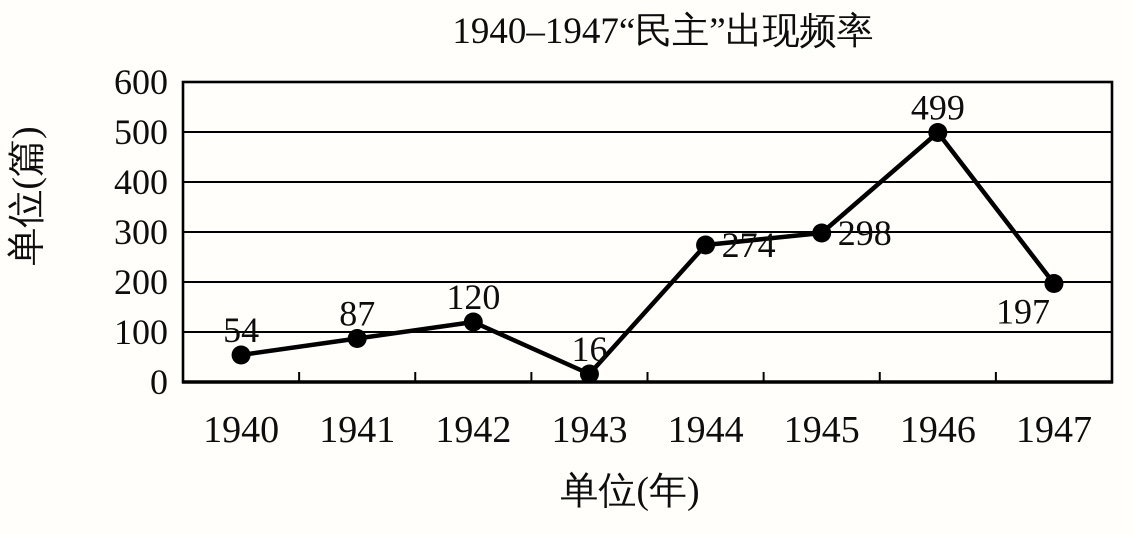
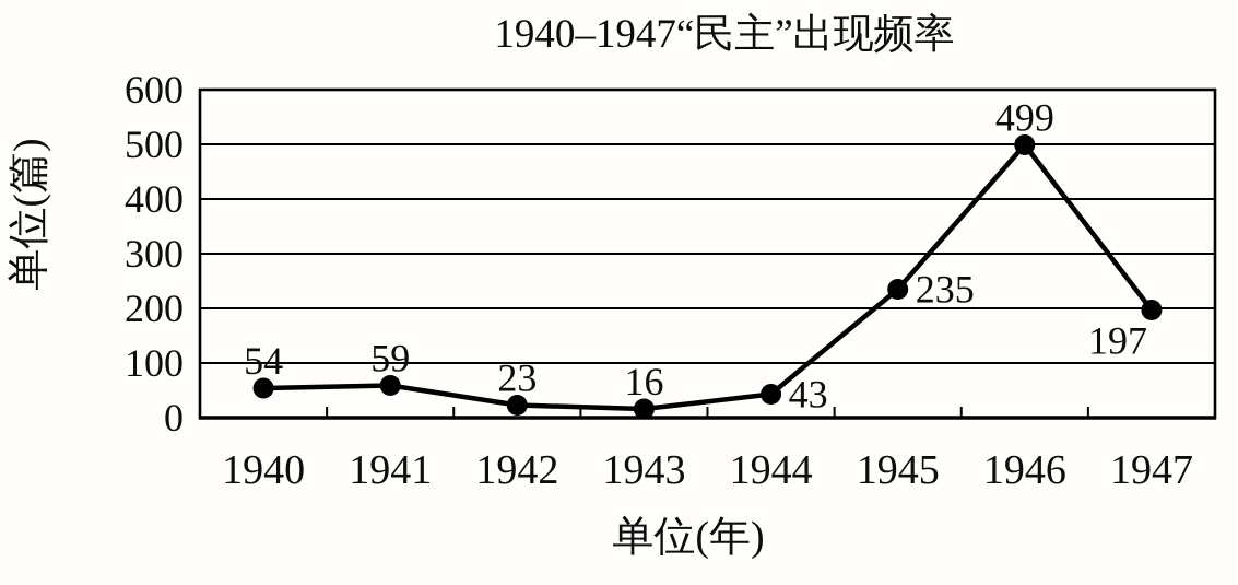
1941: 87 -> 59
1942: 120 -> 23
1944: 274 -> 43
1945: 298 -> 235
